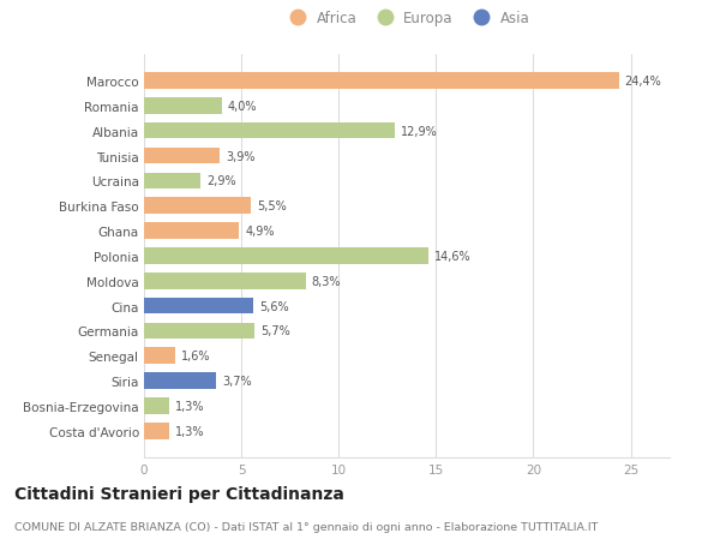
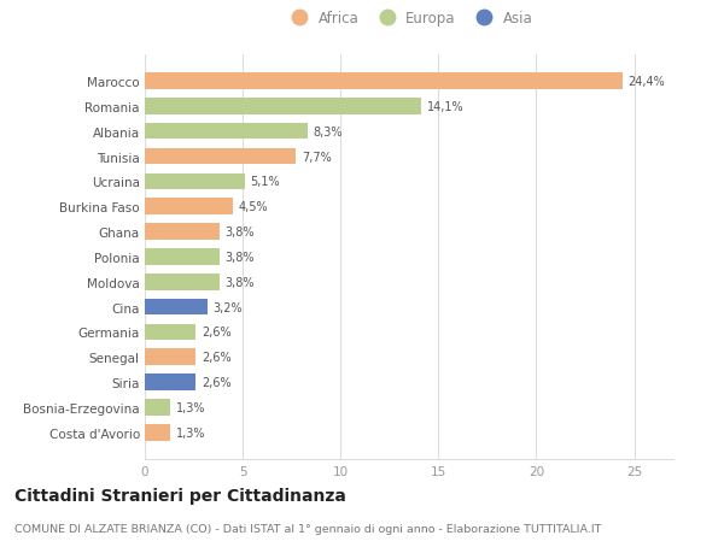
Romania: 4,0% -> 14,1%
Albania: 12,9% -> 8,3%
Tunisia: 3,9% -> 7,7%
Ucraina: 2,9% -> 5,1%
Burkina Faso: 5,5% -> 4,5%
Ghana: 4,9% -> 3,8%
Polonia: 14,6% -> 3,8%
Moldova: 8,3% -> 3,8%
Cina: 5,6% -> 3,2%
Germania: 5,7% -> 2,6%
Senegal: 1,6% -> 2,6%
Siria: 3,7% -> 2,6%
